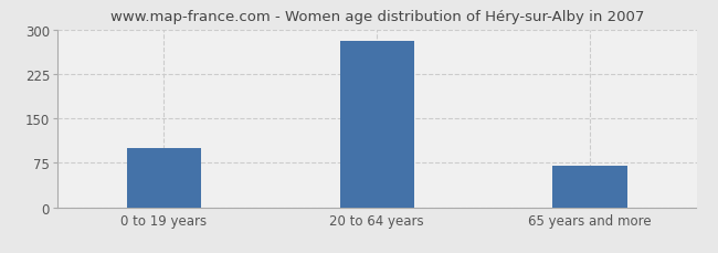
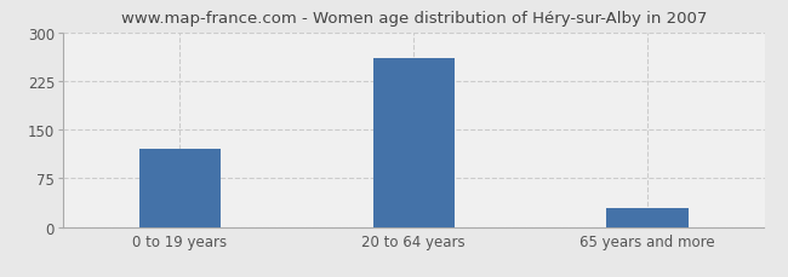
0 to 19 years: 100 -> 120
20 to 64 years: 280 -> 260
65 years and more: 70 -> 30
